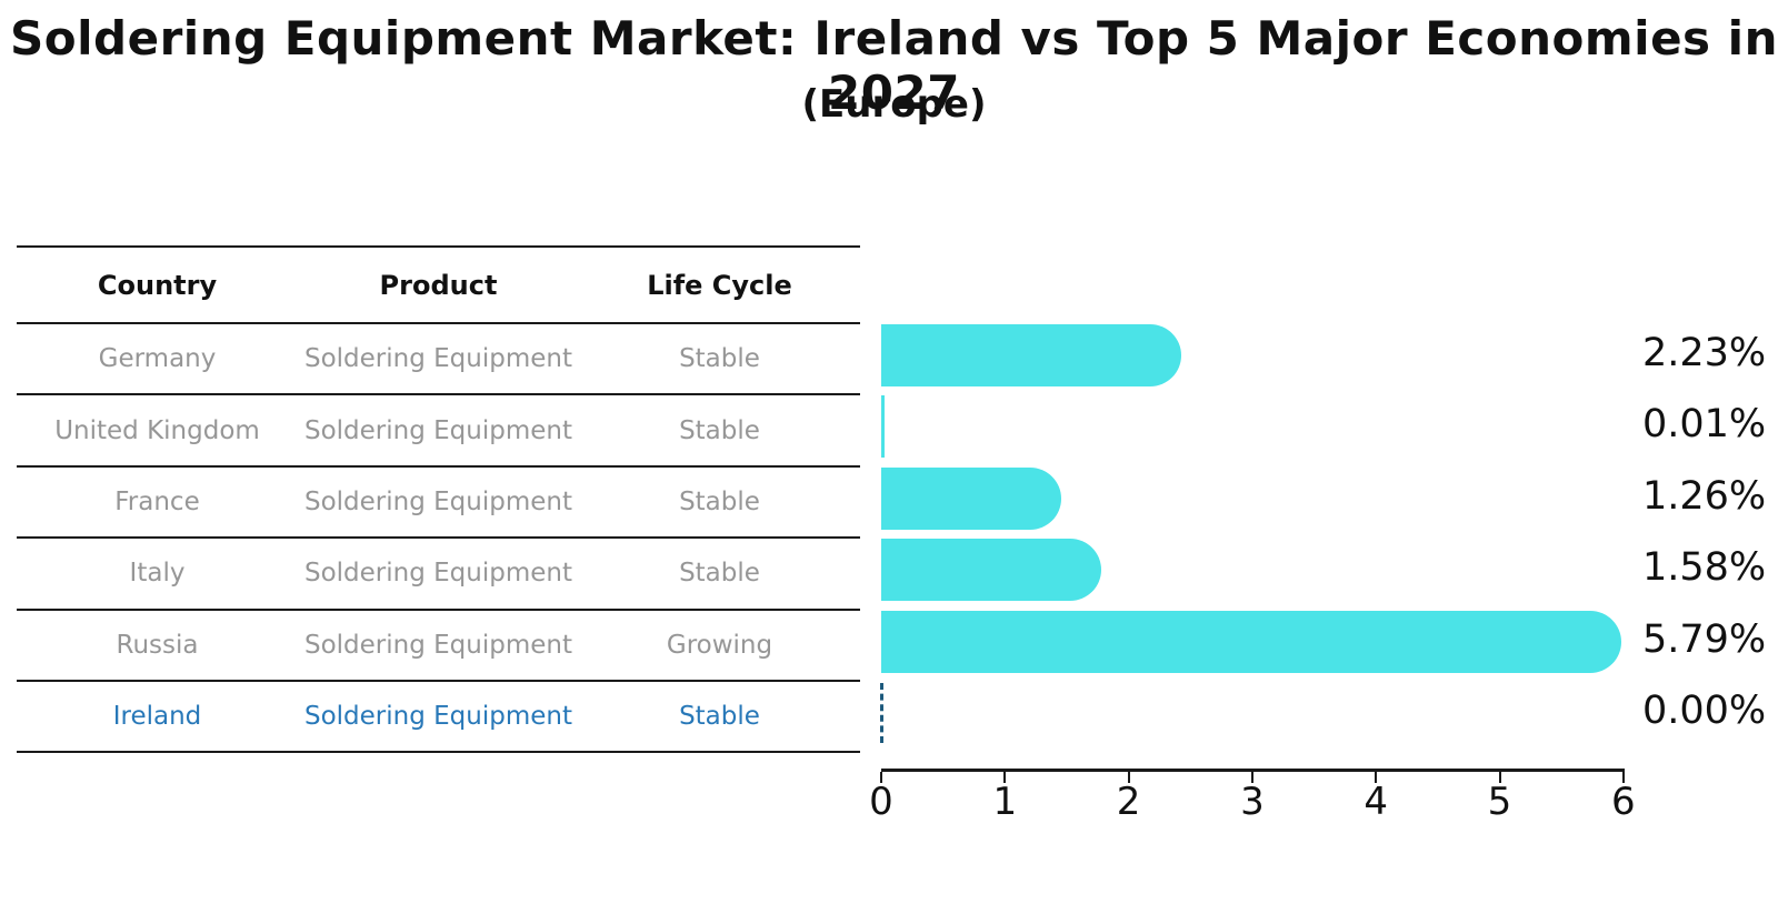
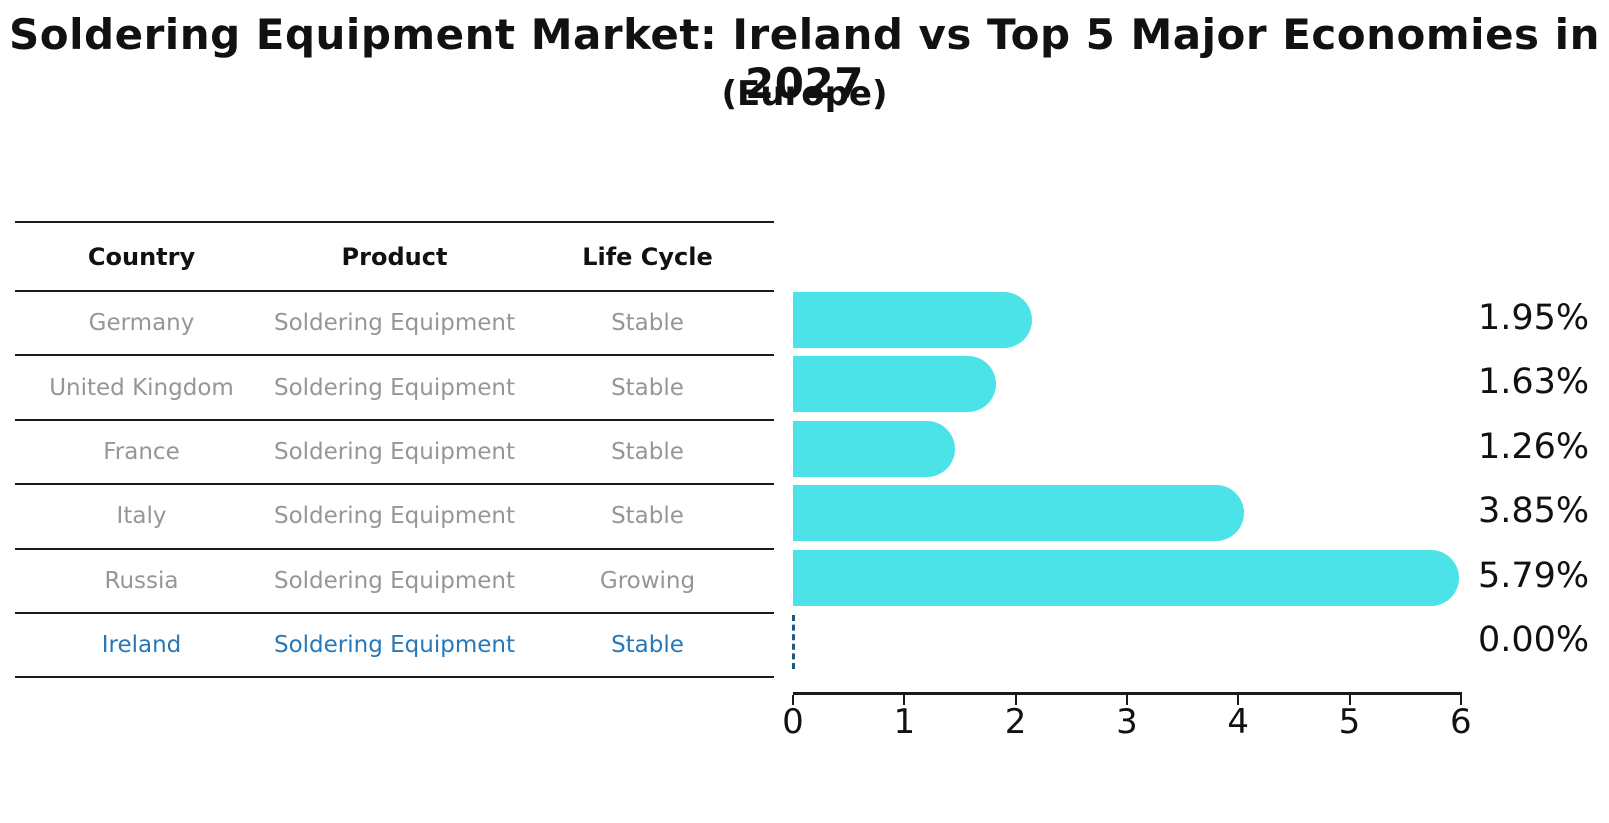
Germany: 2.23% -> 1.95%
United Kingdom: 0.01% -> 1.63%
Italy: 1.58% -> 3.85%
